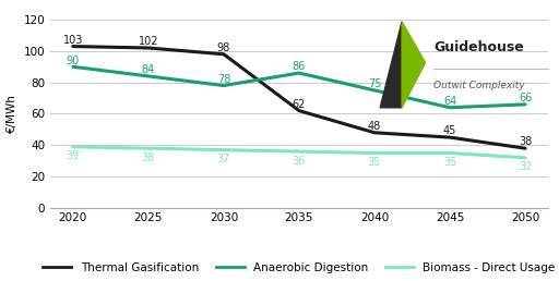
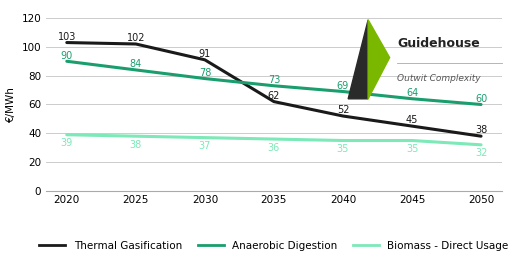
Thermal Gasification/2030: 98 -> 91
Anaerobic Digestion/2035: 86 -> 73
Thermal Gasification/2040: 48 -> 52
Anaerobic Digestion/2040: 75 -> 69
Anaerobic Digestion/2050: 66 -> 60
